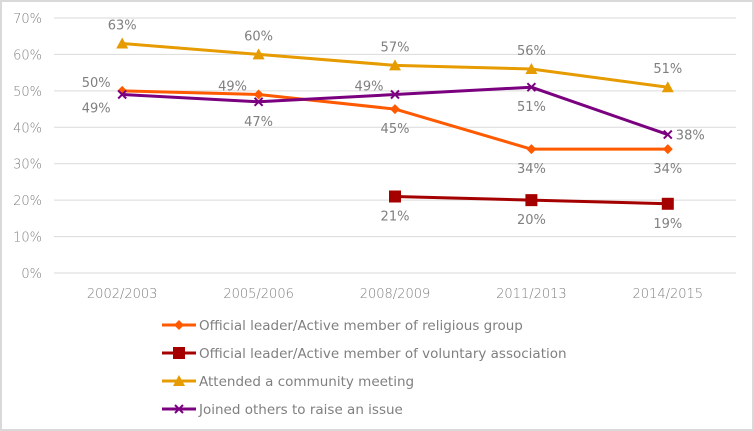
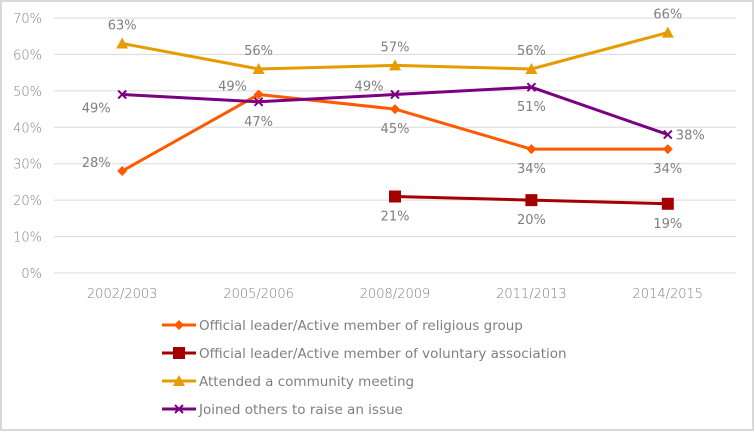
Official leader/Active member of religious group/2002/2003: 50% -> 28%
Attended a community meeting/2005/2006: 60% -> 56%
Attended a community meeting/2014/2015: 51% -> 66%
